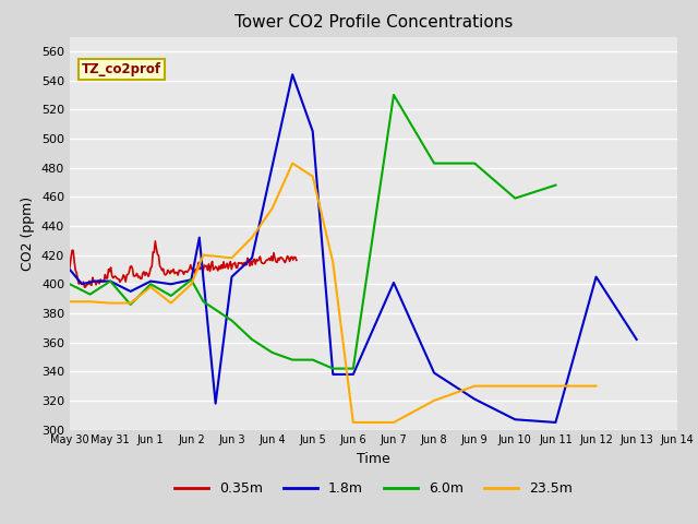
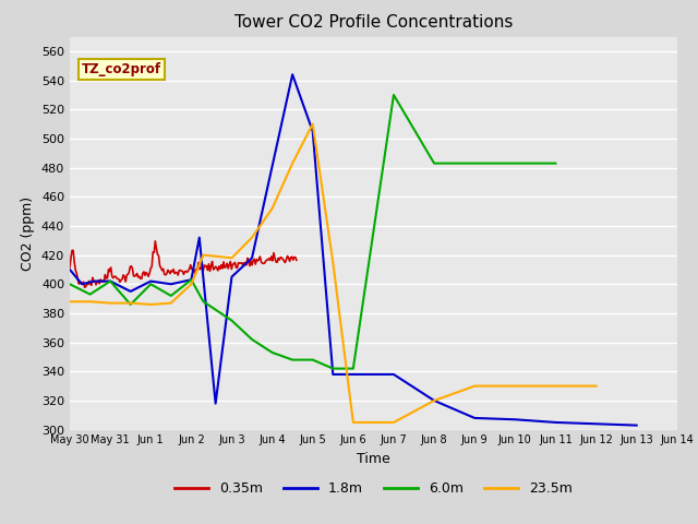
23.5m/Jun 1: 398 -> 386
23.5m/Jun 5: 474 -> 510
1.8m/Jun 7: 401 -> 338
1.8m/Jun 8: 339 -> 320
1.8m/Jun 9: 321 -> 308
6.0m/Jun 10: 459 -> 483
6.0m/Jun 11: 468 -> 483
1.8m/Jun 12: 405 -> 304
1.8m/Jun 13: 362 -> 303
